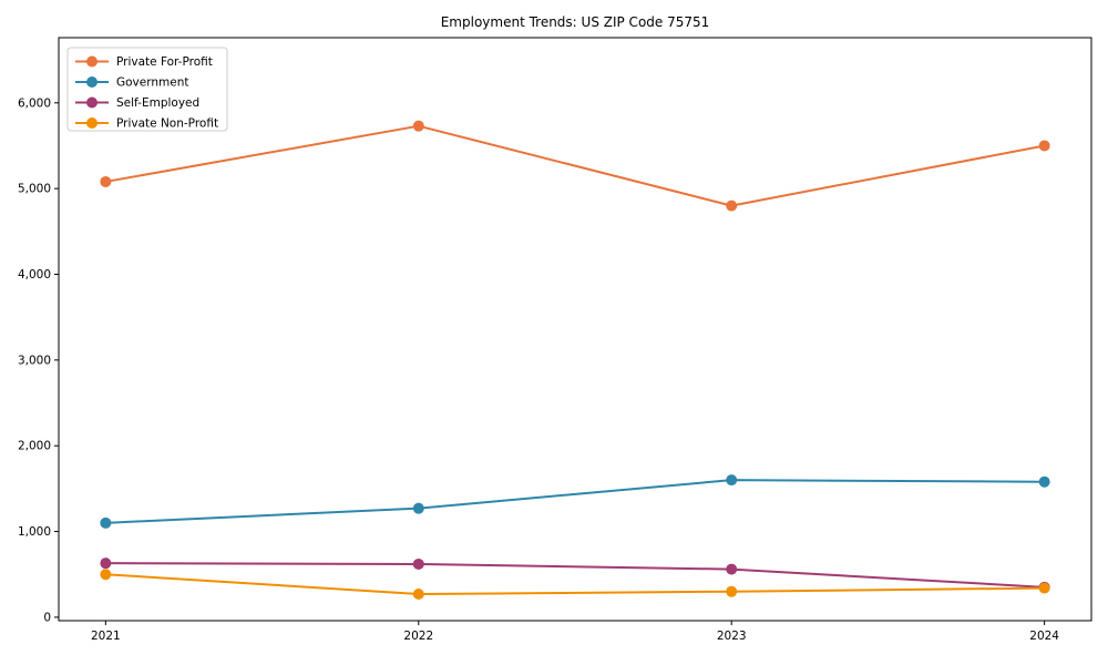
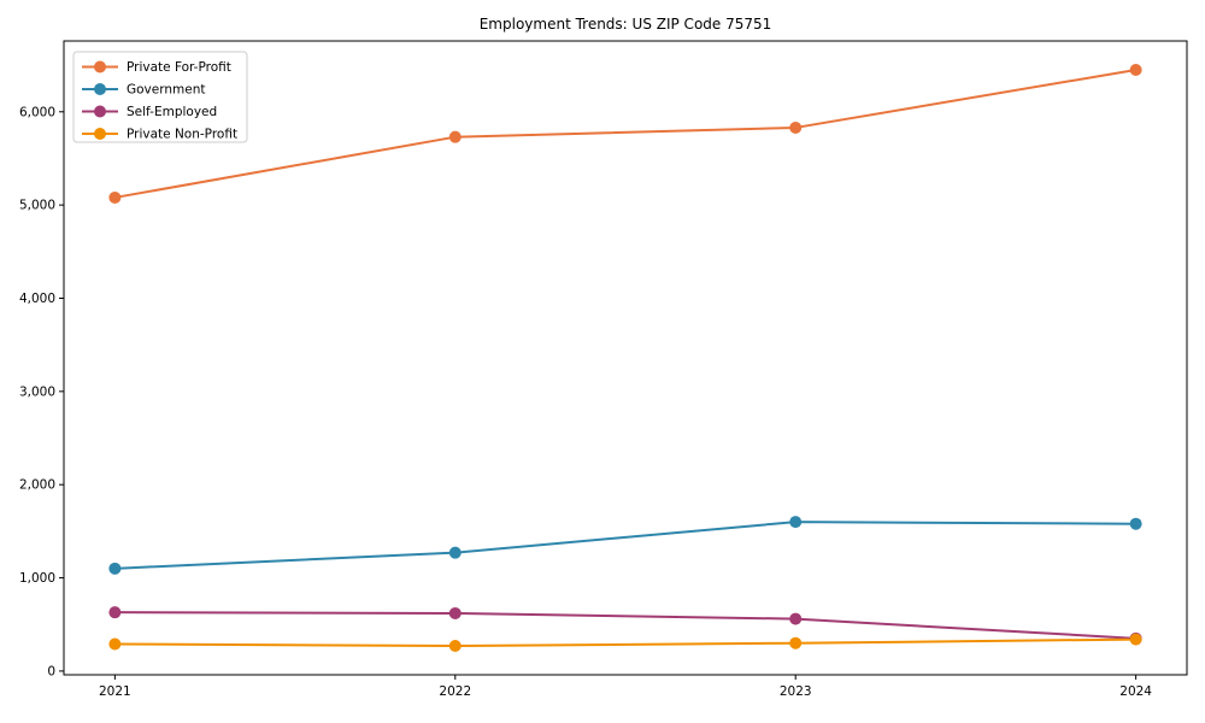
Private Non-Profit/2021: 500 -> 300
Private For-Profit/2023: 4800 -> 5800
Private For-Profit/2024: 5500 -> 6400
